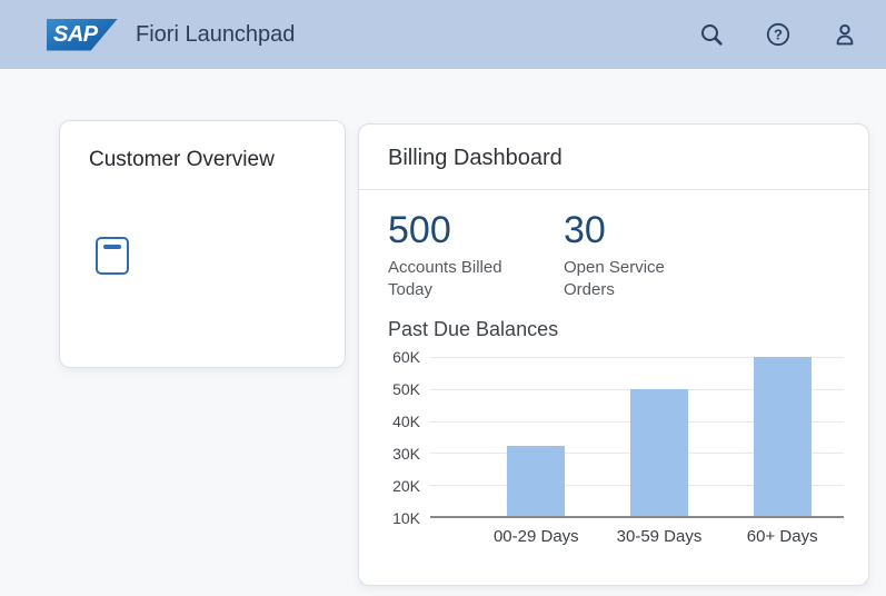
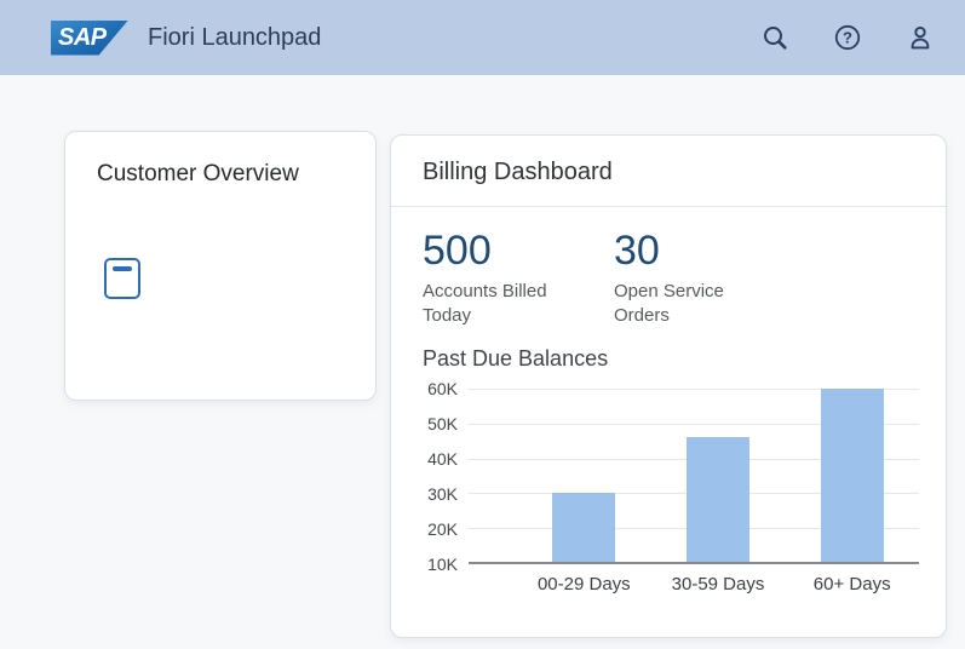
00-29 Days: 32K -> 30K
30-59 Days: 50K -> 46K
